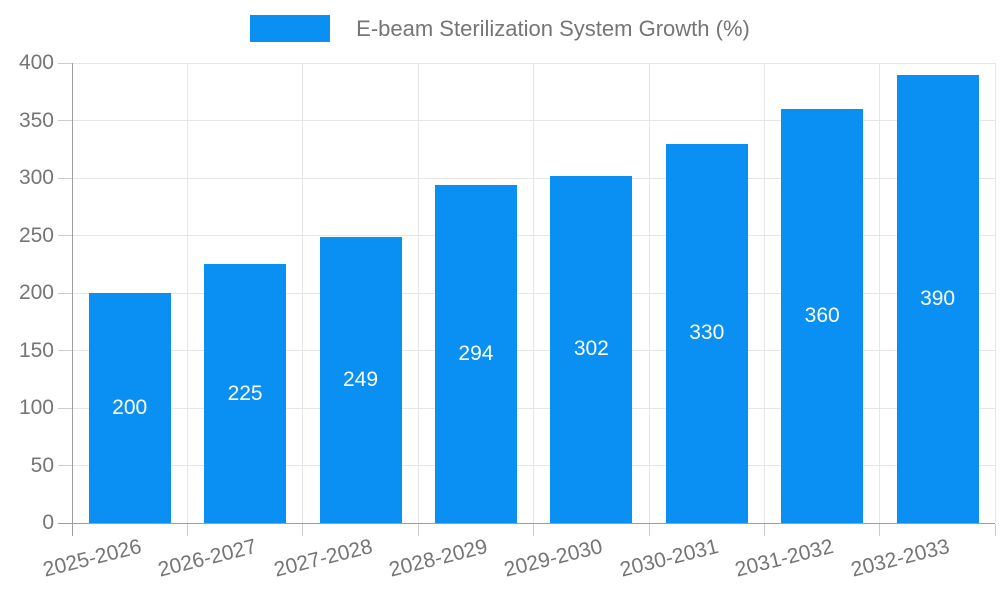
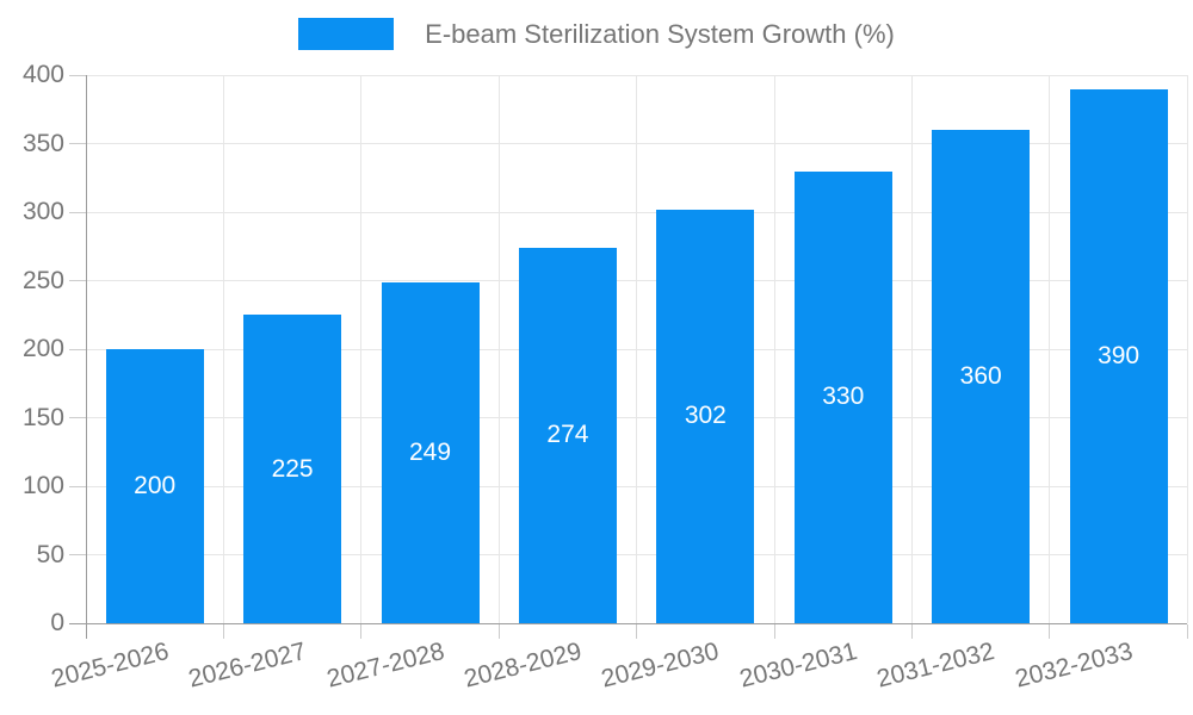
2028-2029: 294 -> 274
